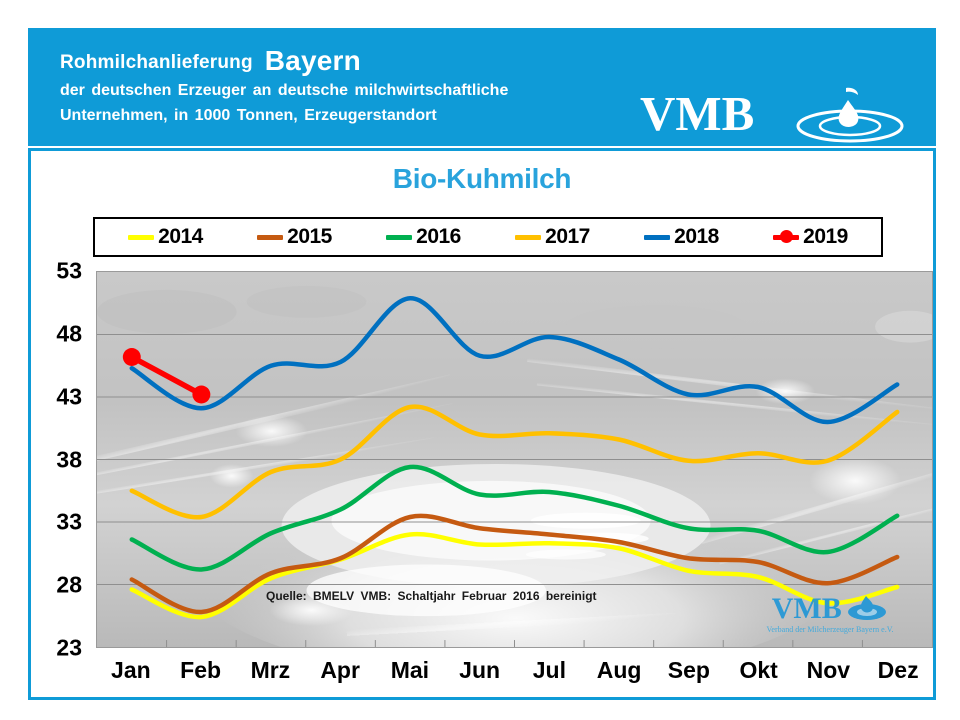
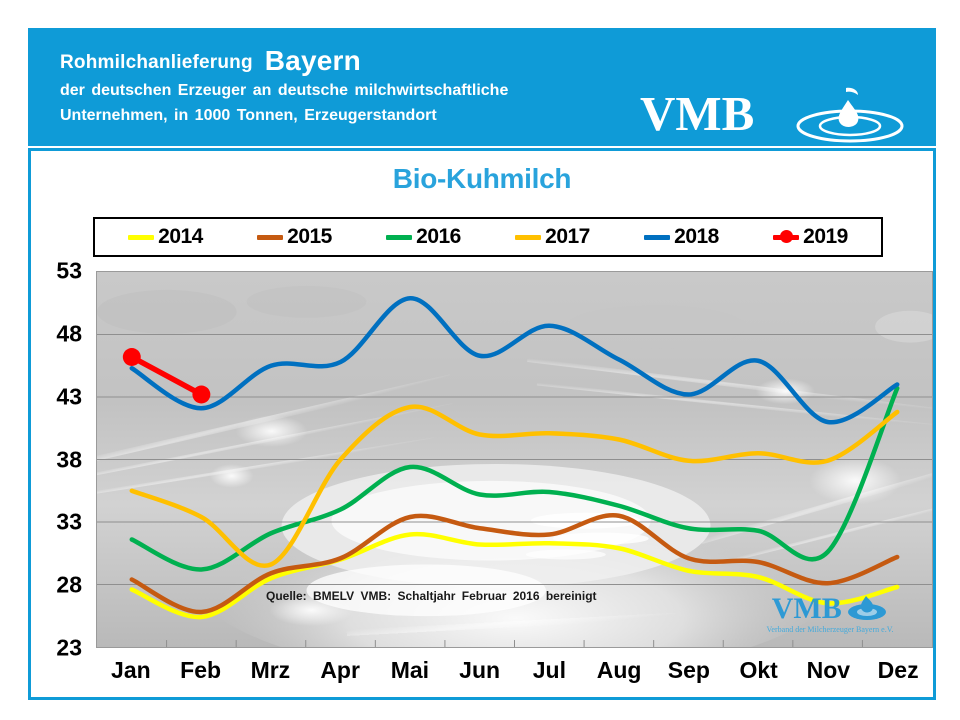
2017/Mrz: 37.0 -> 29.6
2018/Jul: 47.8 -> 48.7
2015/Aug: 31.4 -> 33.5
2018/Okt: 43.8 -> 45.9
2016/Dez: 33.5 -> 43.7
